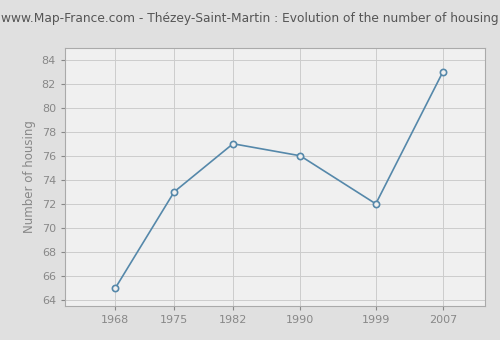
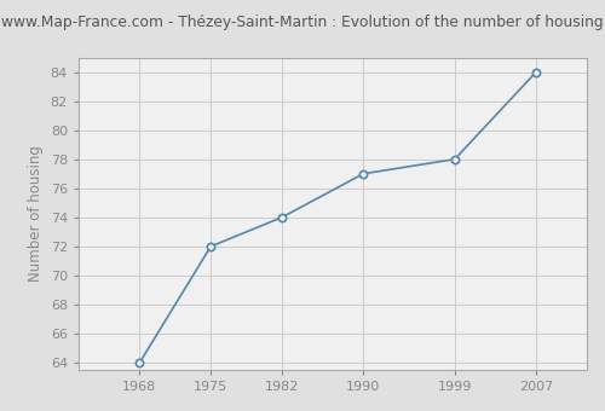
1968: 65 -> 64
1975: 73 -> 72
1982: 77 -> 74
1990: 76 -> 77
1999: 72 -> 78
2007: 83 -> 84
